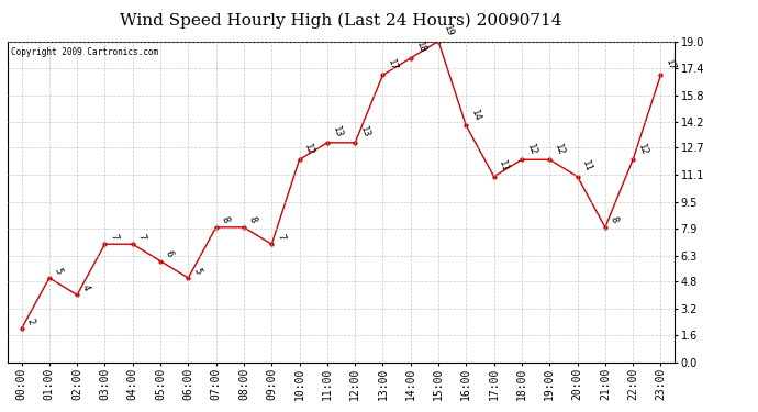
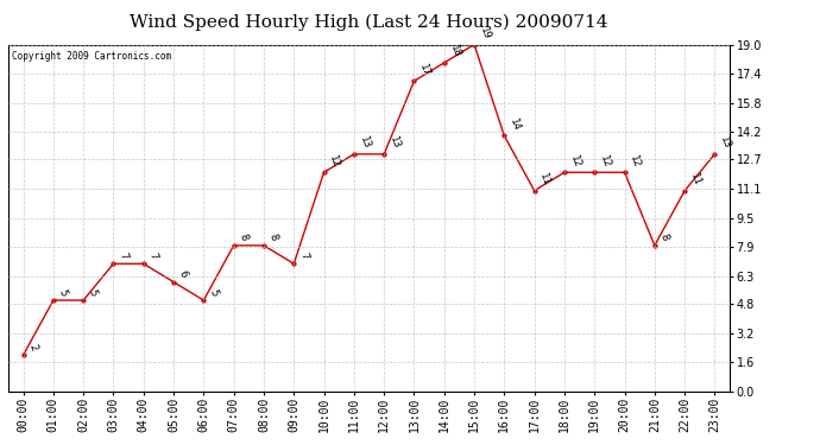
02:00: 4 -> 5
20:00: 11 -> 12
22:00: 12 -> 11
23:00: 17 -> 13
